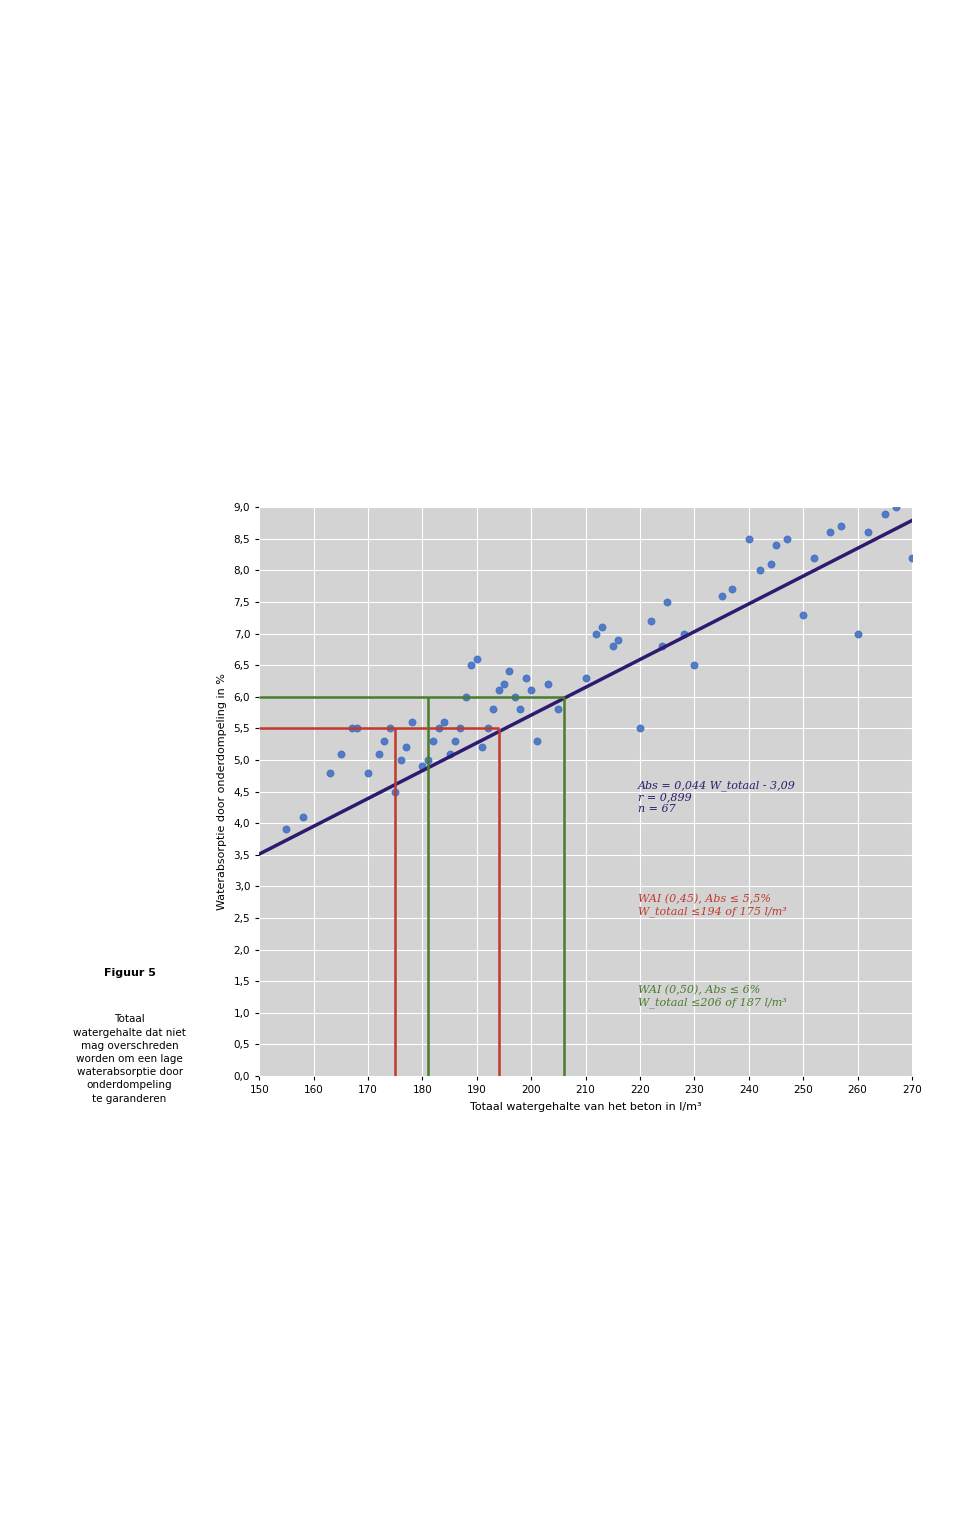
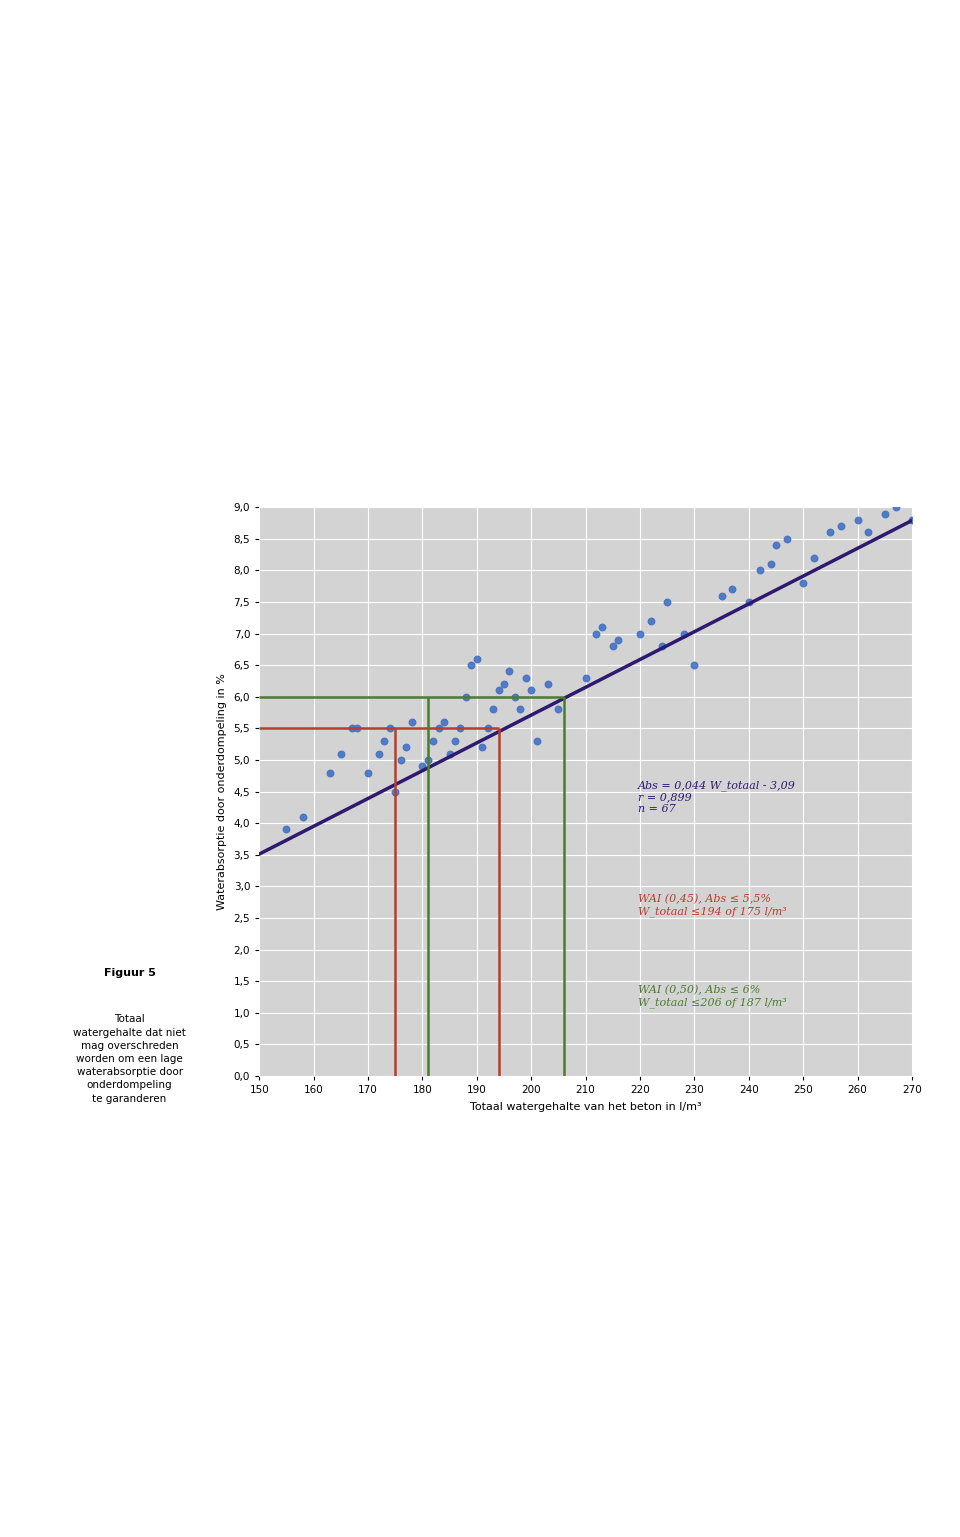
220: 5,5 -> 7,0
240: 8,5 -> 7,5
250: 7,3 -> 7,8
260: 7,0 -> 8,8
270: 8,2 -> 8,8
